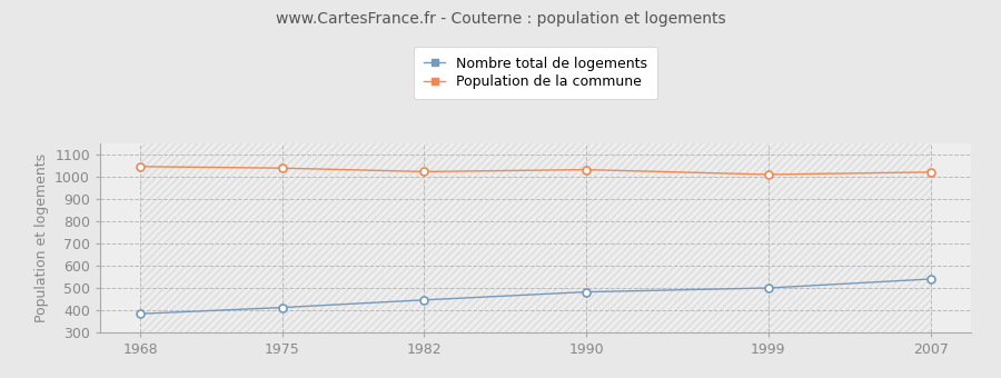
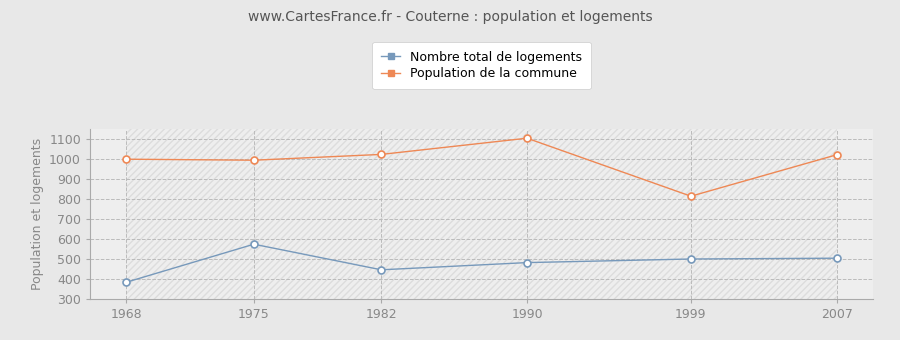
Population de la commune/1968: 1047 -> 1000
Nombre total de logements/1975: 413 -> 575
Population de la commune/1975: 1040 -> 995
Population de la commune/1990: 1033 -> 1105
Population de la commune/1999: 1011 -> 815
Nombre total de logements/2007: 541 -> 505
